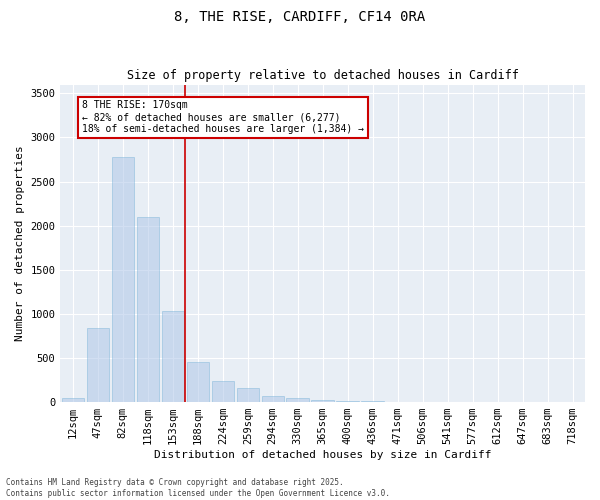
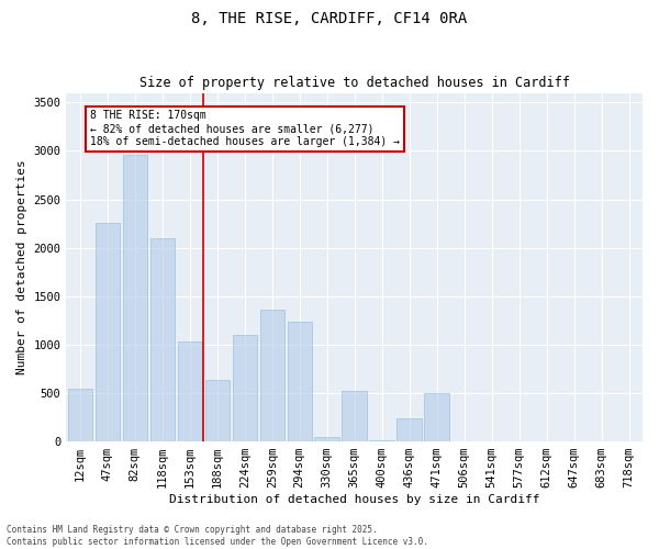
12sqm: 50 -> 540
47sqm: 840 -> 2260
82sqm: 2780 -> 2960
188sqm: 460 -> 640
224sqm: 240 -> 1100
259sqm: 160 -> 1360
294sqm: 60 -> 1240
365sqm: 20 -> 520
436sqm: 10 -> 240
471sqm: 0 -> 500
